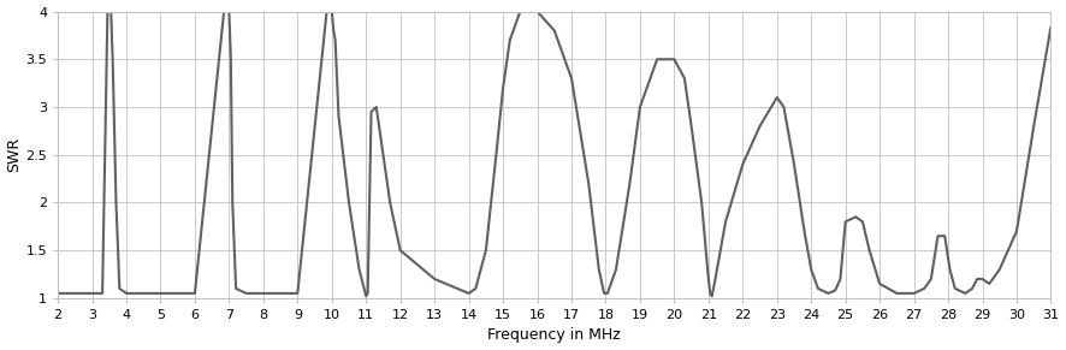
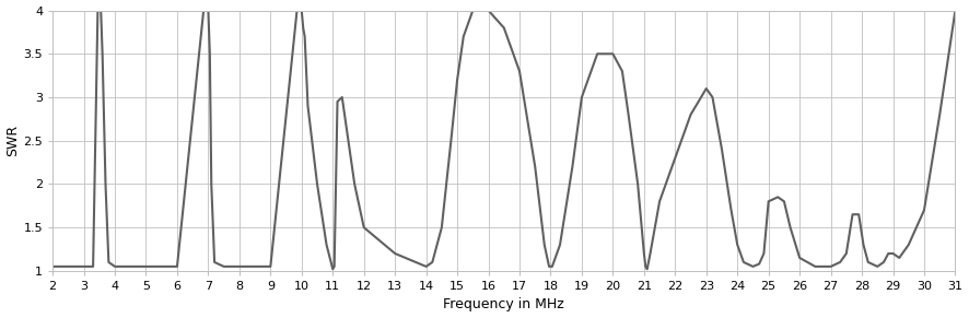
22: 2.40 -> 2.30
31: 3.84 -> 4.00
